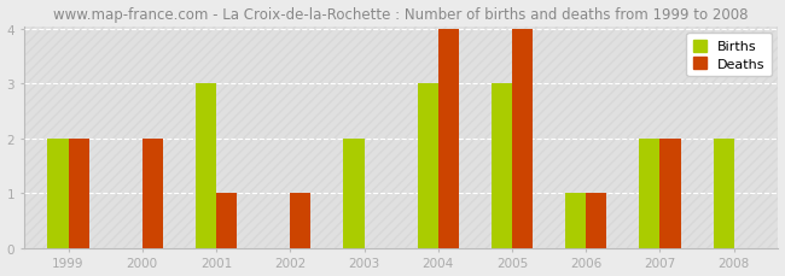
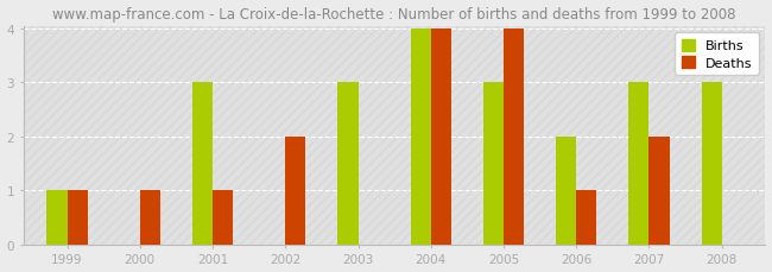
Births/1999: 2 -> 1
Deaths/1999: 2 -> 1
Deaths/2000: 2 -> 1
Deaths/2002: 1 -> 2
Births/2003: 2 -> 3
Births/2004: 3 -> 4
Births/2006: 1 -> 2
Births/2007: 2 -> 3
Births/2008: 2 -> 3
